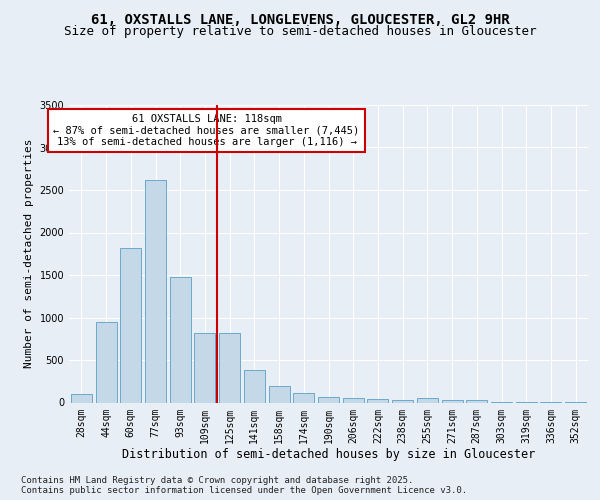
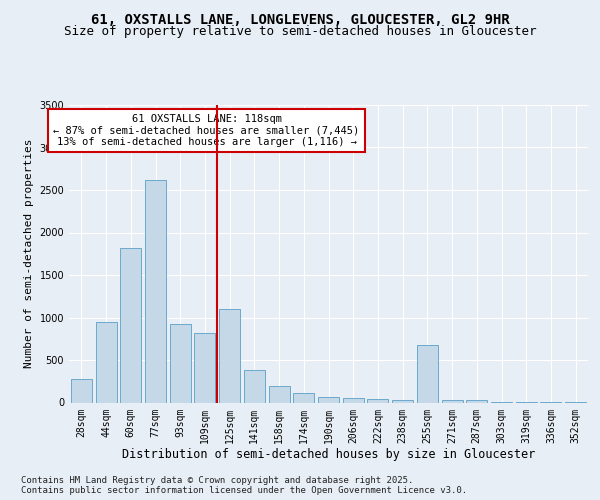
28sqm: 100 -> 280
93sqm: 1480 -> 920
125sqm: 820 -> 1100
255sqm: 50 -> 680
